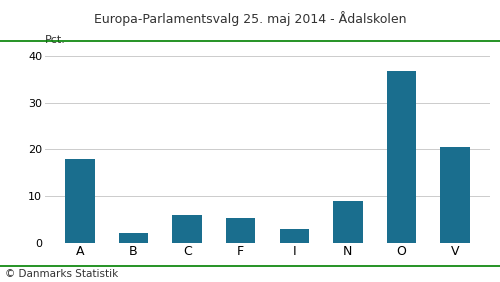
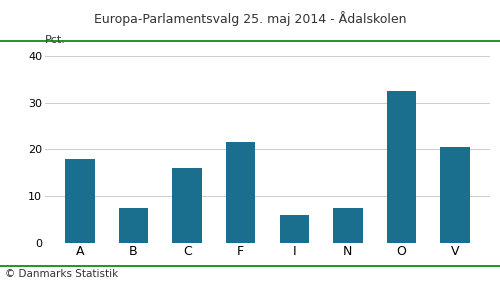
B: 2.0 -> 7.5
C: 6.0 -> 16.0
F: 5.3 -> 21.5
I: 3.0 -> 6.0
N: 9.0 -> 7.5
O: 36.8 -> 32.5
